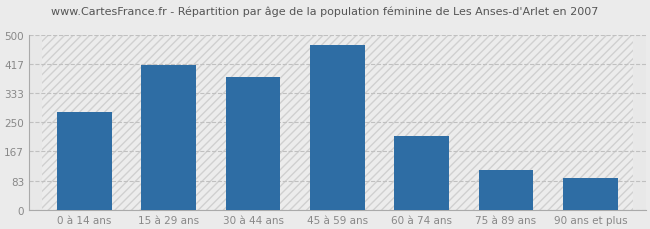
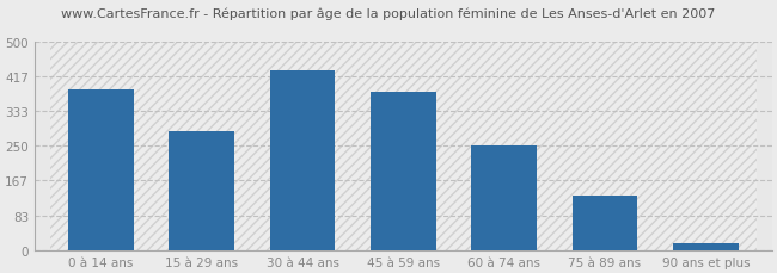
0 à 14 ans: 280 -> 385
15 à 29 ans: 415 -> 285
30 à 44 ans: 380 -> 430
45 à 59 ans: 470 -> 380
60 à 74 ans: 210 -> 250
75 à 89 ans: 115 -> 130
90 ans et plus: 90 -> 18
